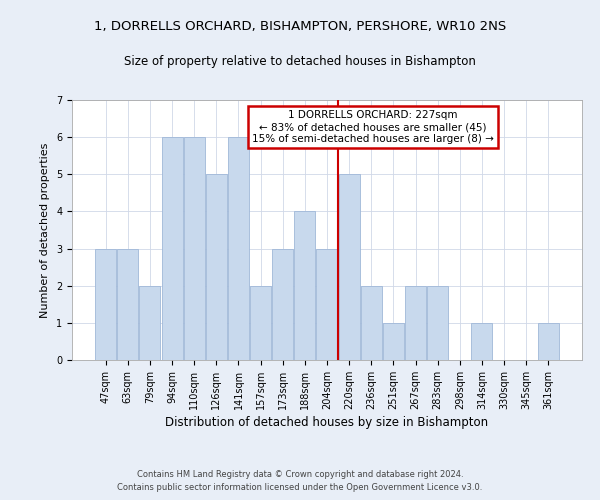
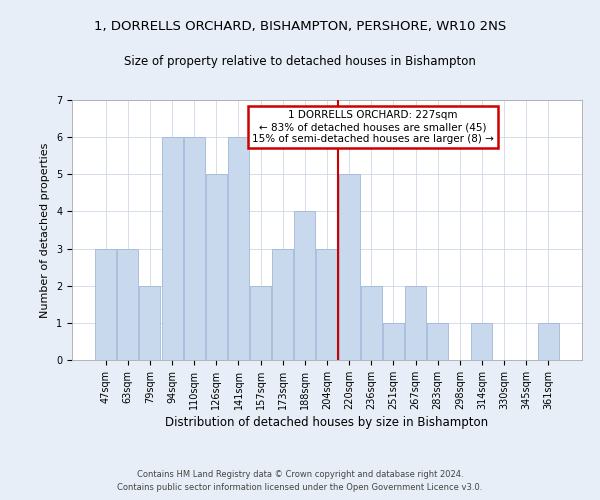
283sqm: 2 -> 1
